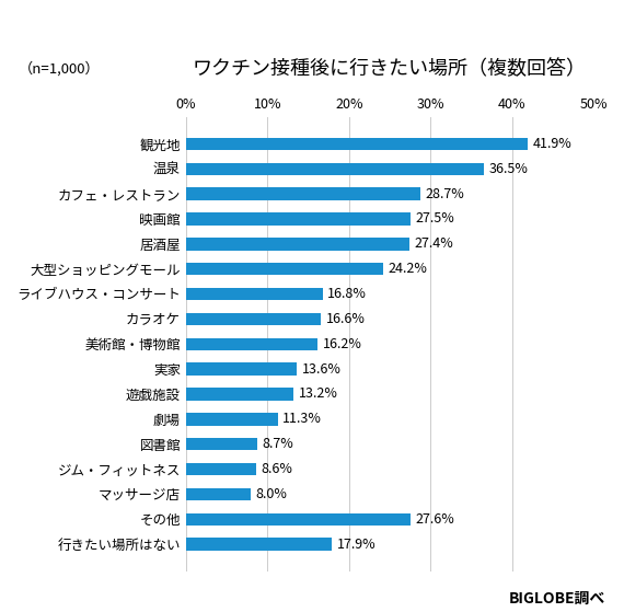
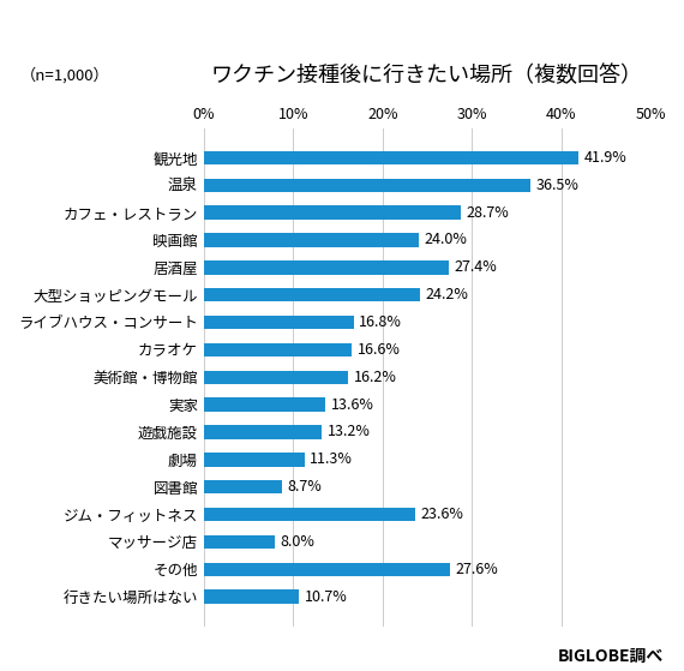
映画館: 27.5% -> 24.0%
ジム・フィットネス: 8.6% -> 23.6%
行きたい場所はない: 17.9% -> 10.7%
